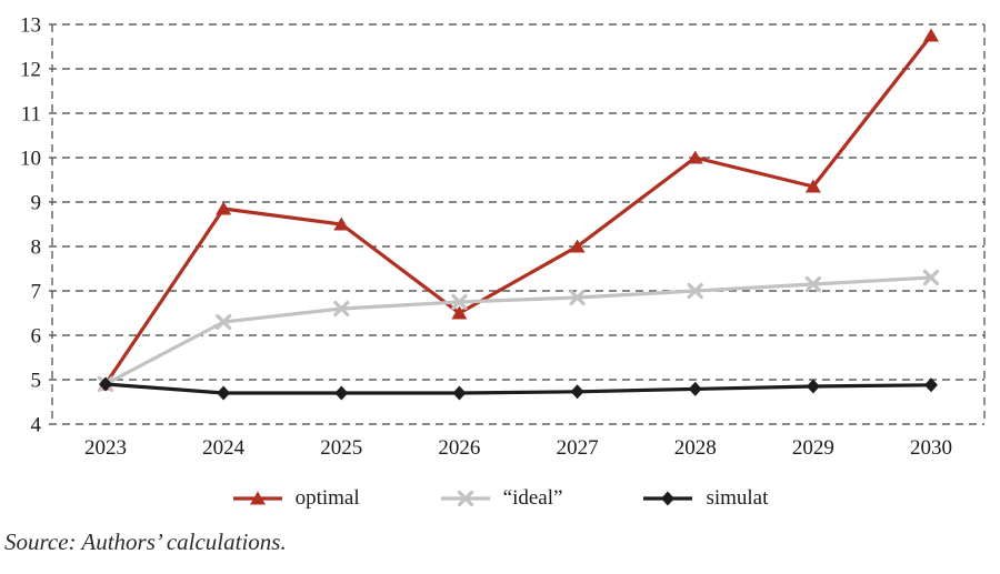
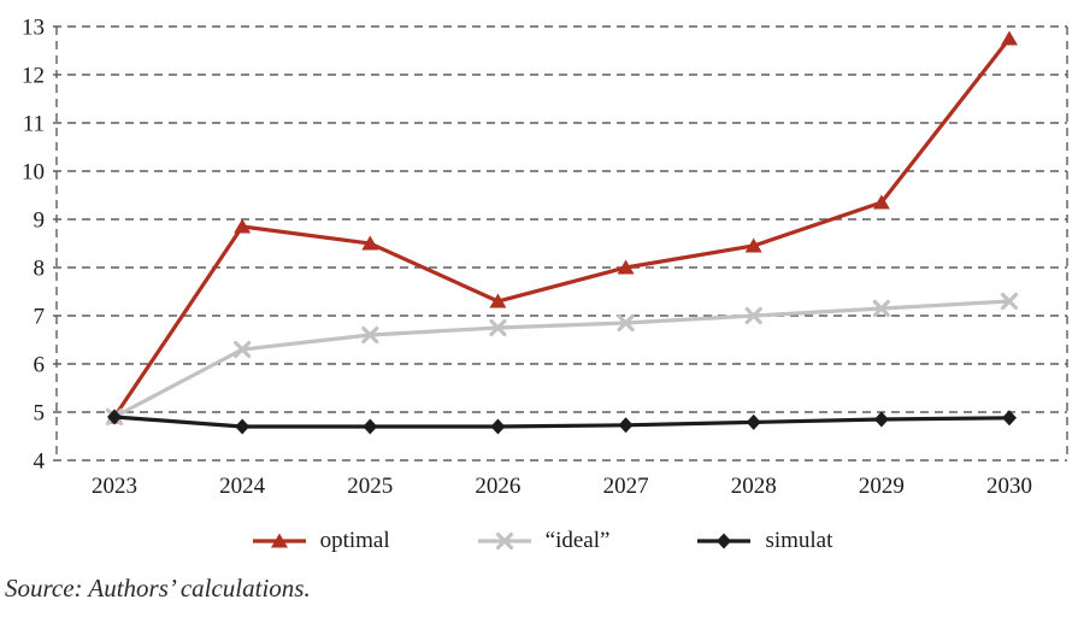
optimal/2026: 6.5 -> 7.3
optimal/2028: 10.0 -> 8.4
